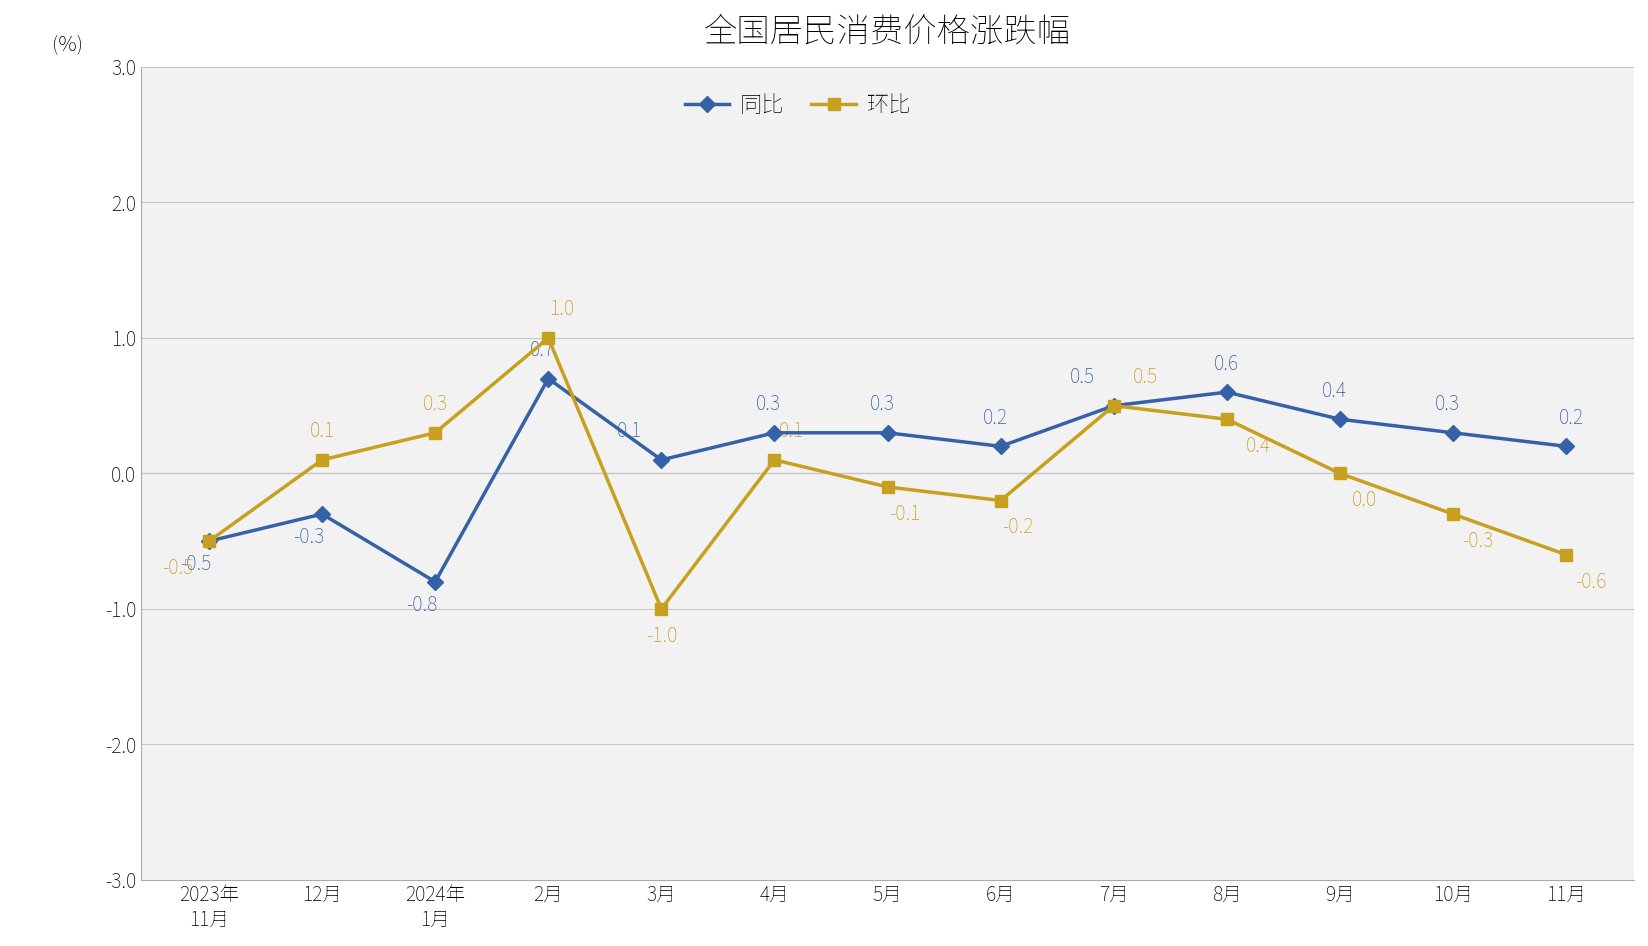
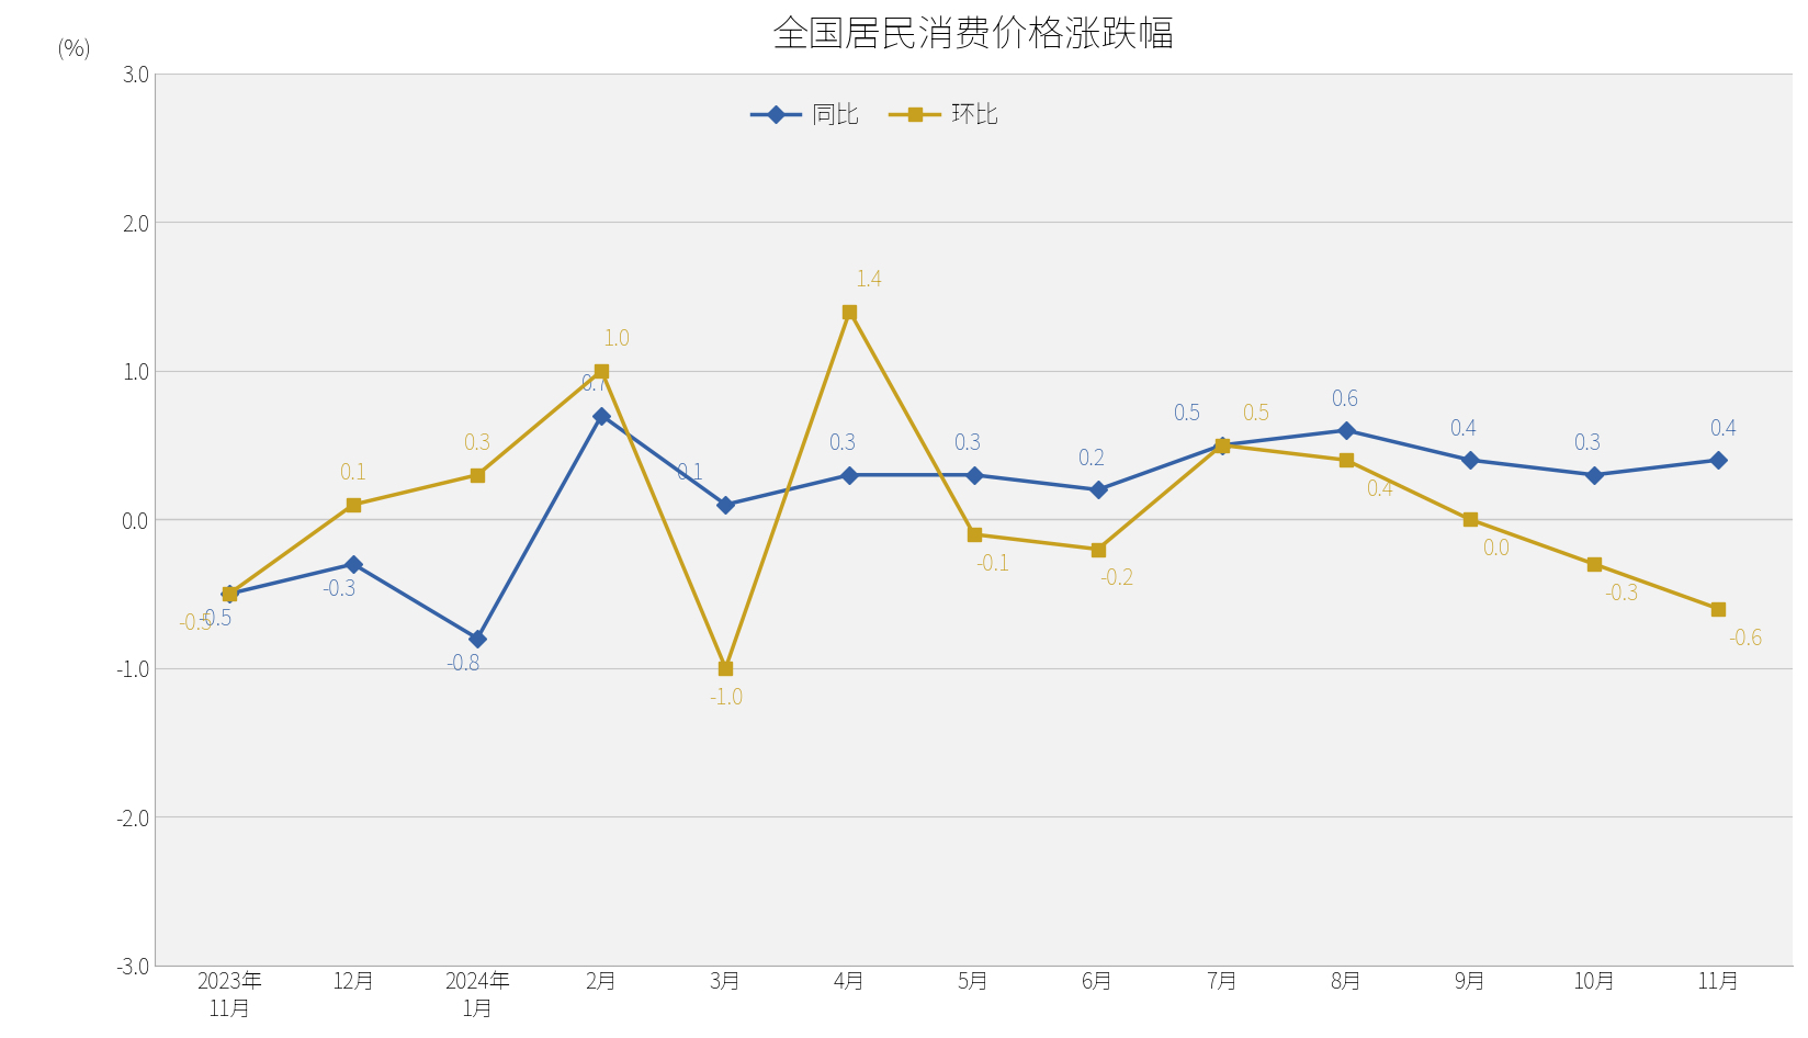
环比/4月: 0.1 -> 1.4
同比/11月: 0.2 -> 0.4
